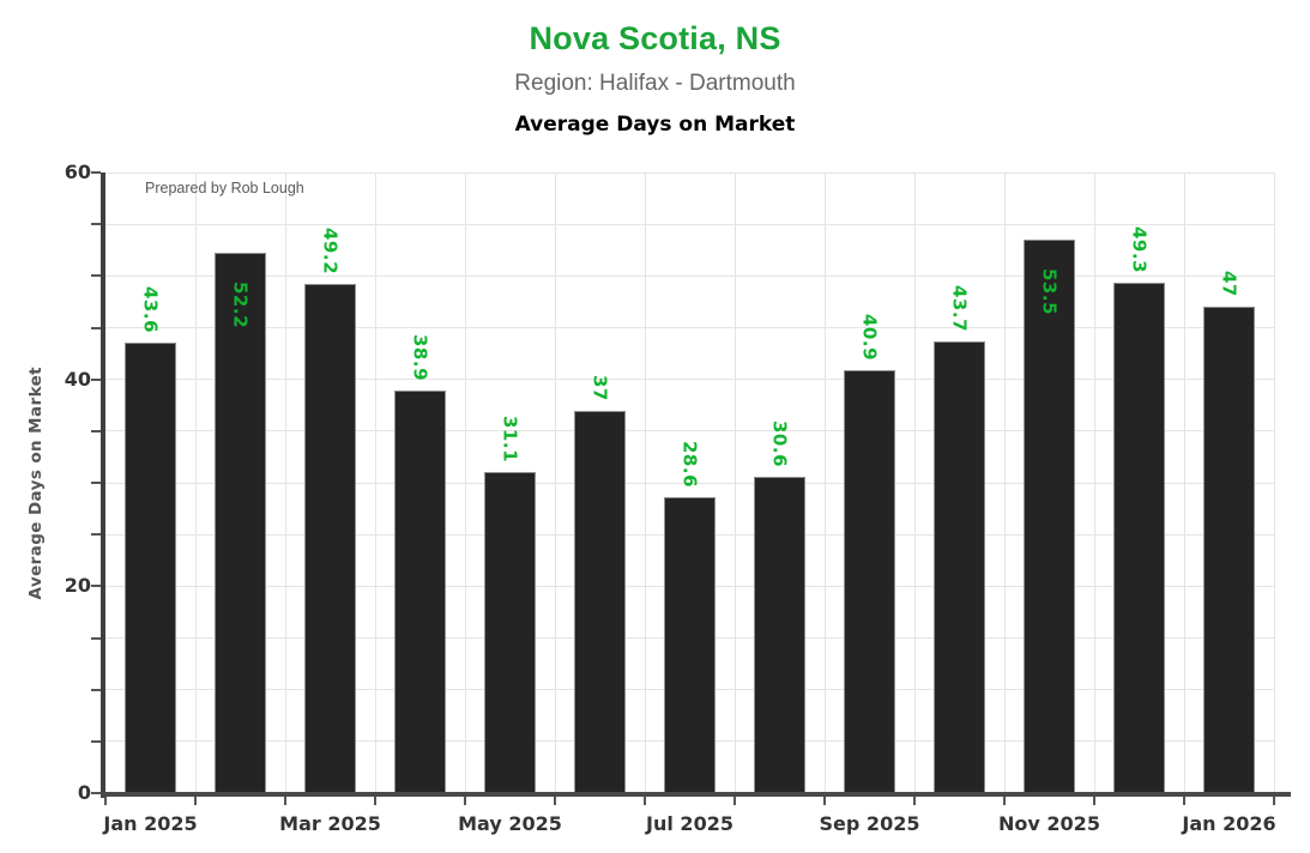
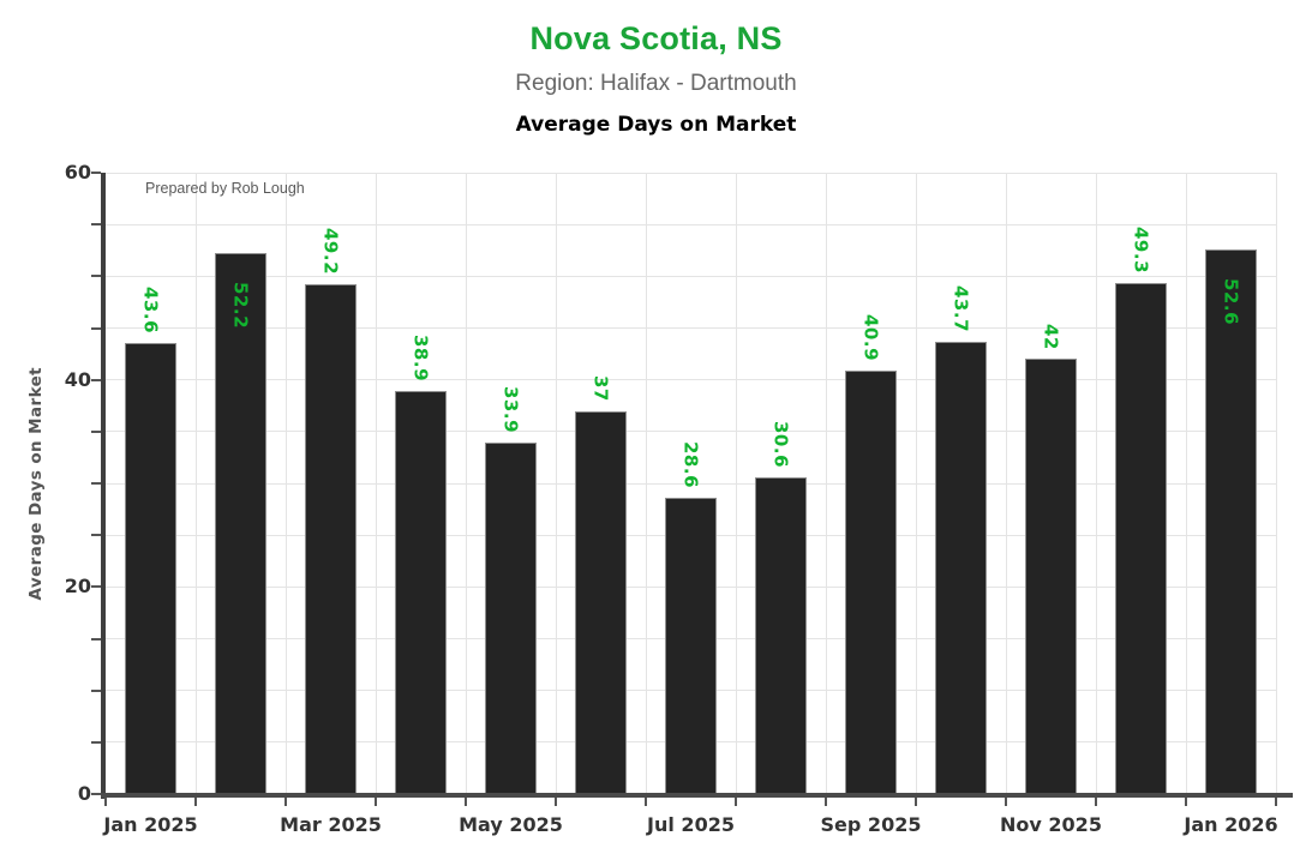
May 2025: 31.1 -> 33.9
Nov 2025: 53.5 -> 42
Jan 2026: 47 -> 52.6
